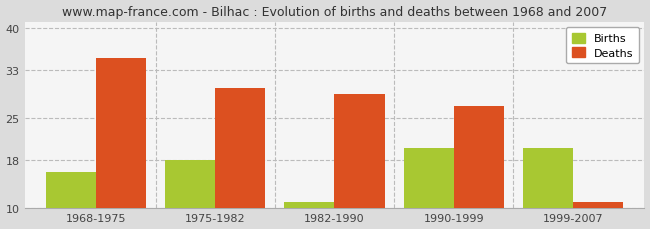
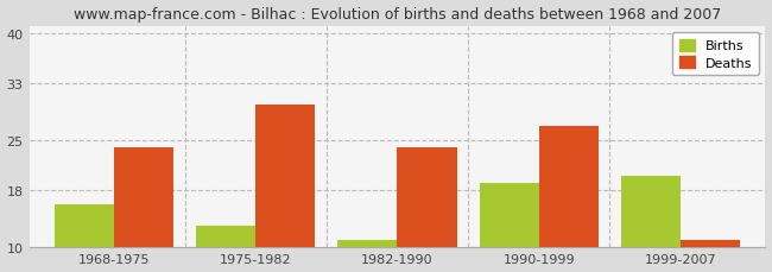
Deaths/1968-1975: 35 -> 24
Births/1975-1982: 18 -> 13
Deaths/1982-1990: 29 -> 24
Births/1990-1999: 20 -> 19
